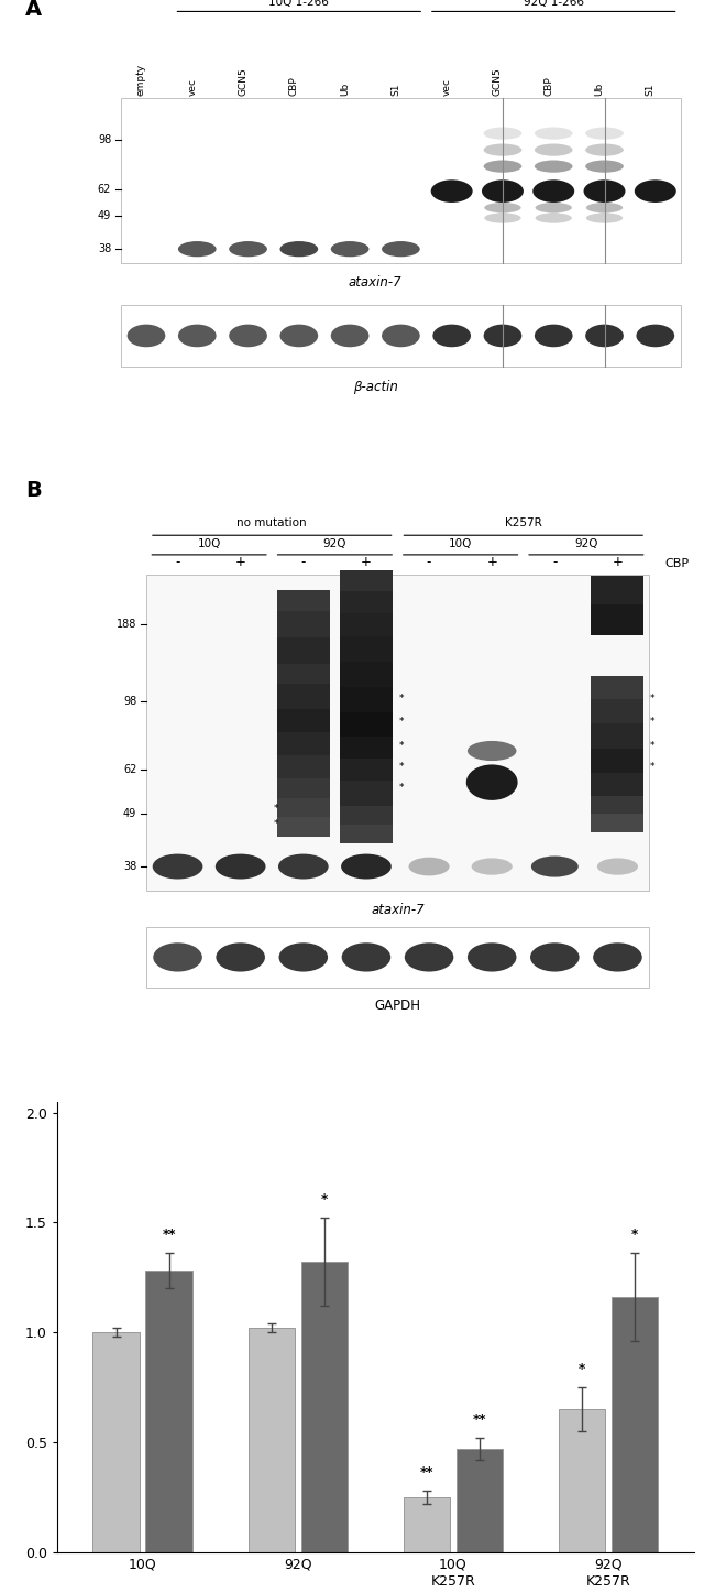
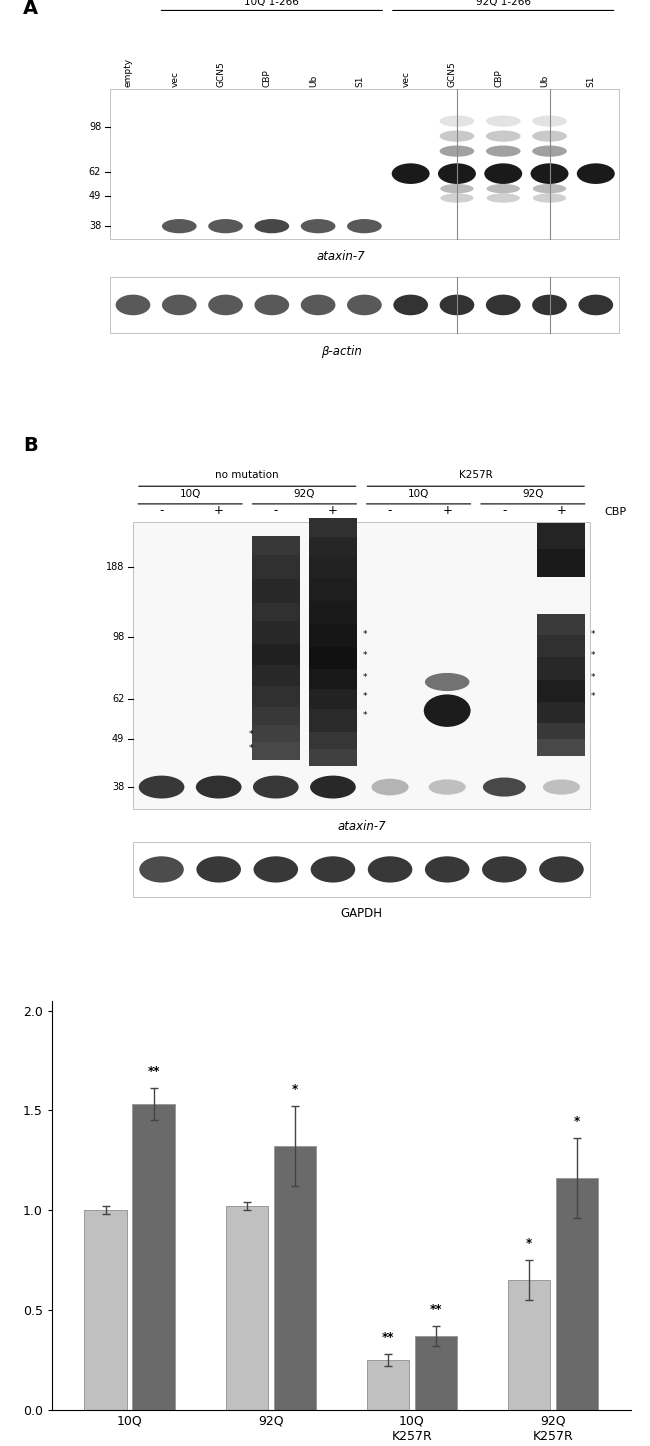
CBP/10Q: 1.28 -> 1.53
CBP/10Q K257R: 0.47 -> 0.37
